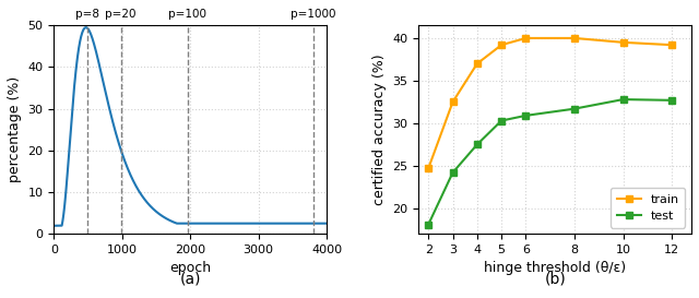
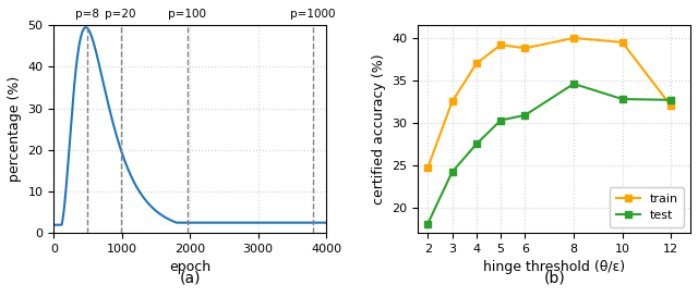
train/6: 40.0 -> 38.8
test/8: 31.7 -> 34.6
train/12: 39.2 -> 32.0
